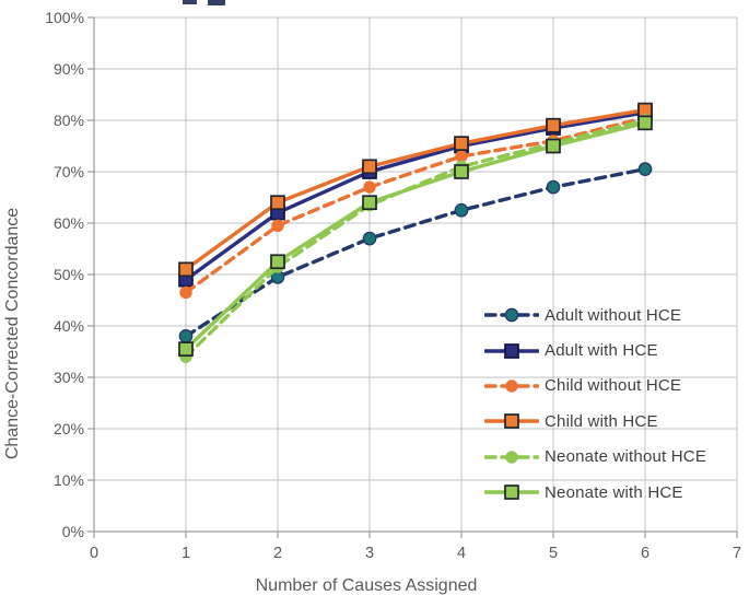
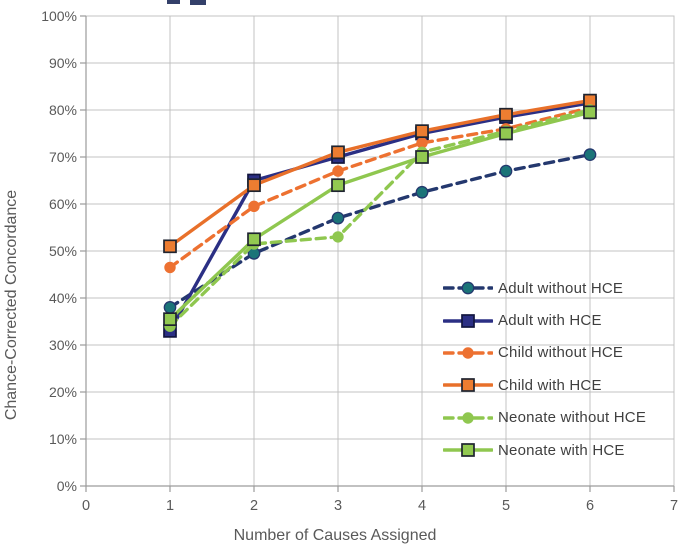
Adult with HCE/1: 49% -> 33%
Adult with HCE/2: 62% -> 65%
Neonate without HCE/3: 64% -> 53%
